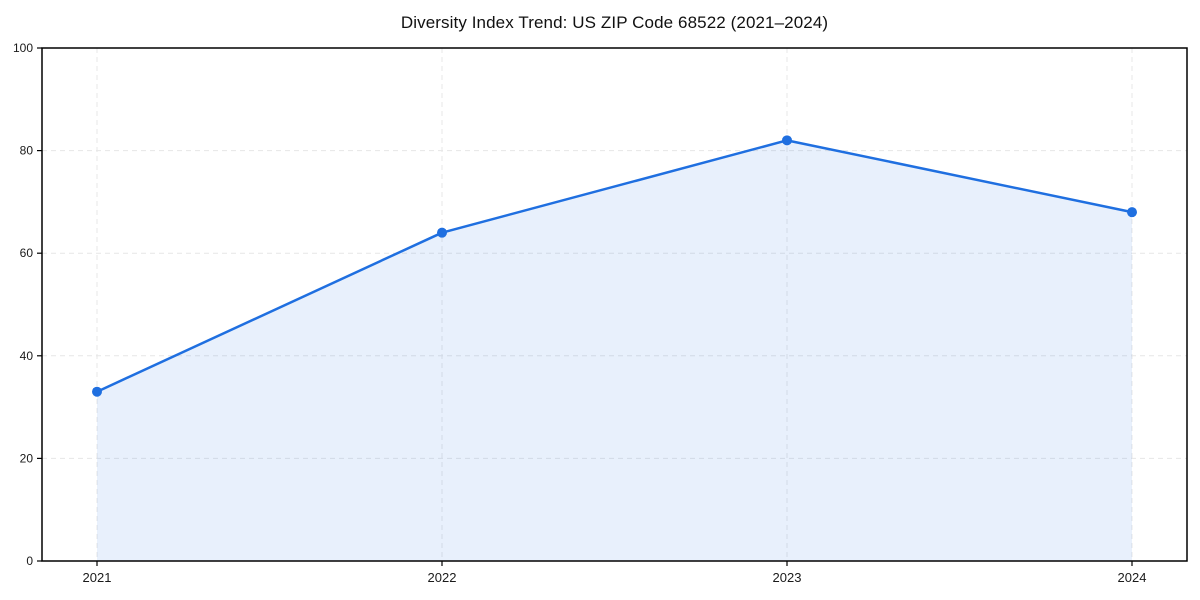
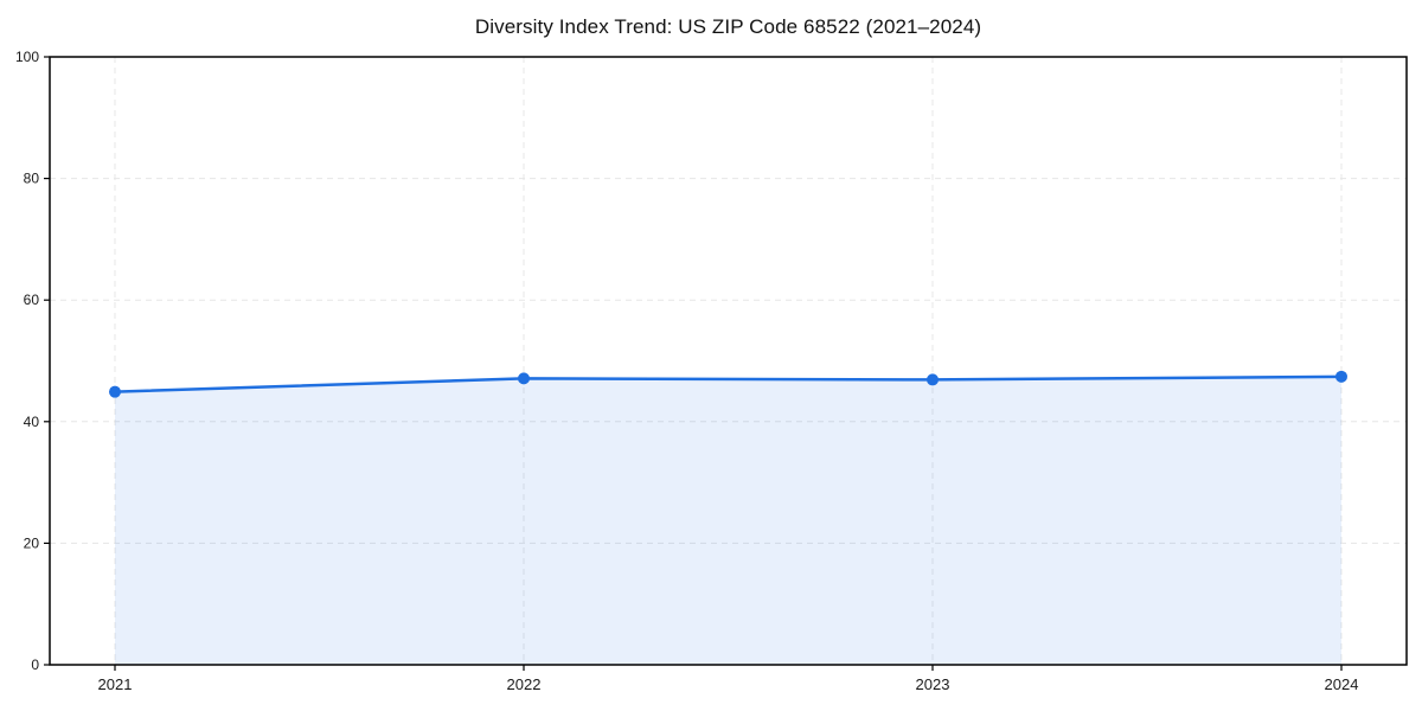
2021: 33 -> 45
2022: 64 -> 47
2023: 82 -> 47
2024: 68 -> 47
